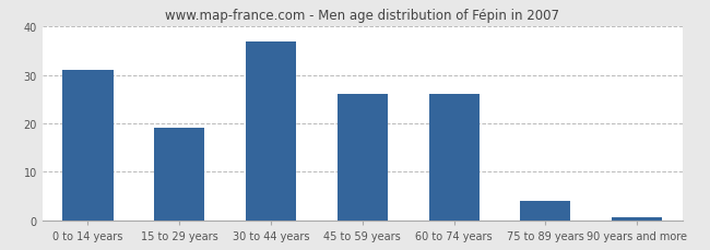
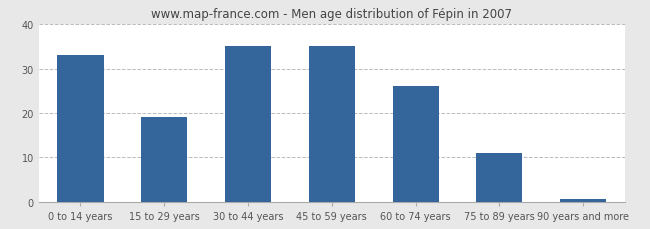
0 to 14 years: 31.0 -> 33.0
30 to 44 years: 37.0 -> 35.0
45 to 59 years: 26.0 -> 35.0
75 to 89 years: 4.0 -> 11.0
